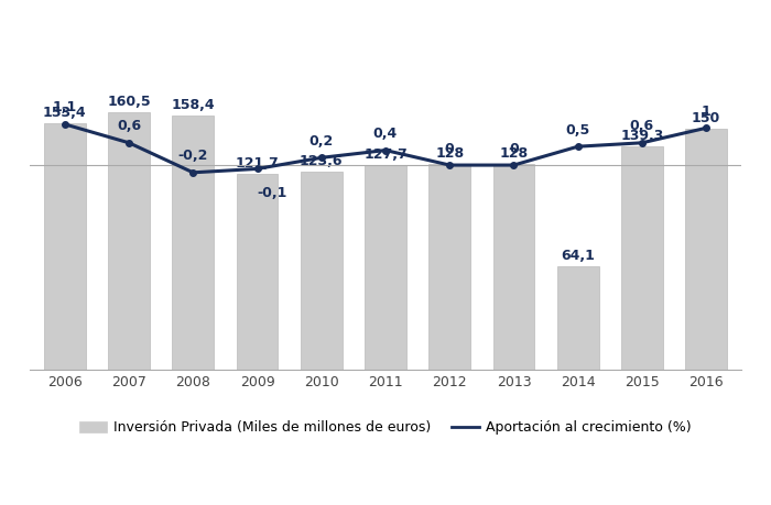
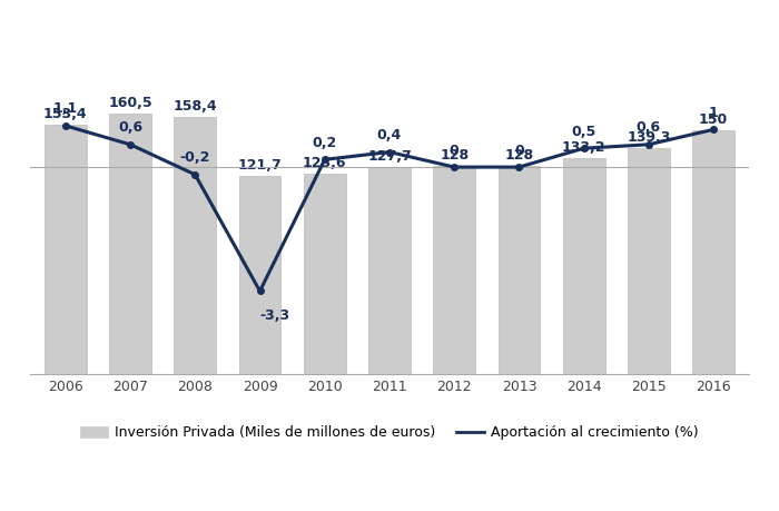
Aportación al crecimiento (%)/2009: -0,1 -> -3,3
Inversión Privada (Miles de millones de euros)/2014: 64,1 -> 133,2
